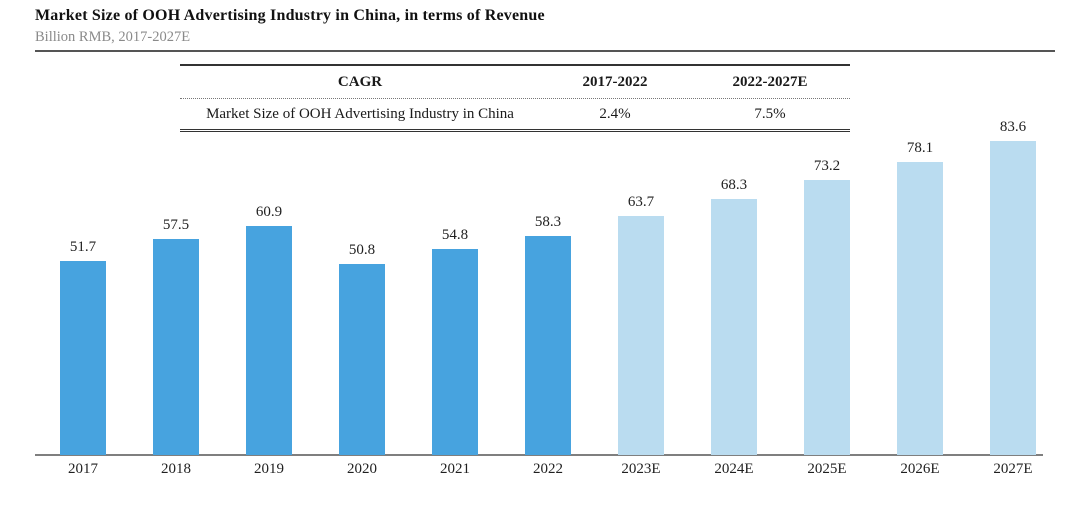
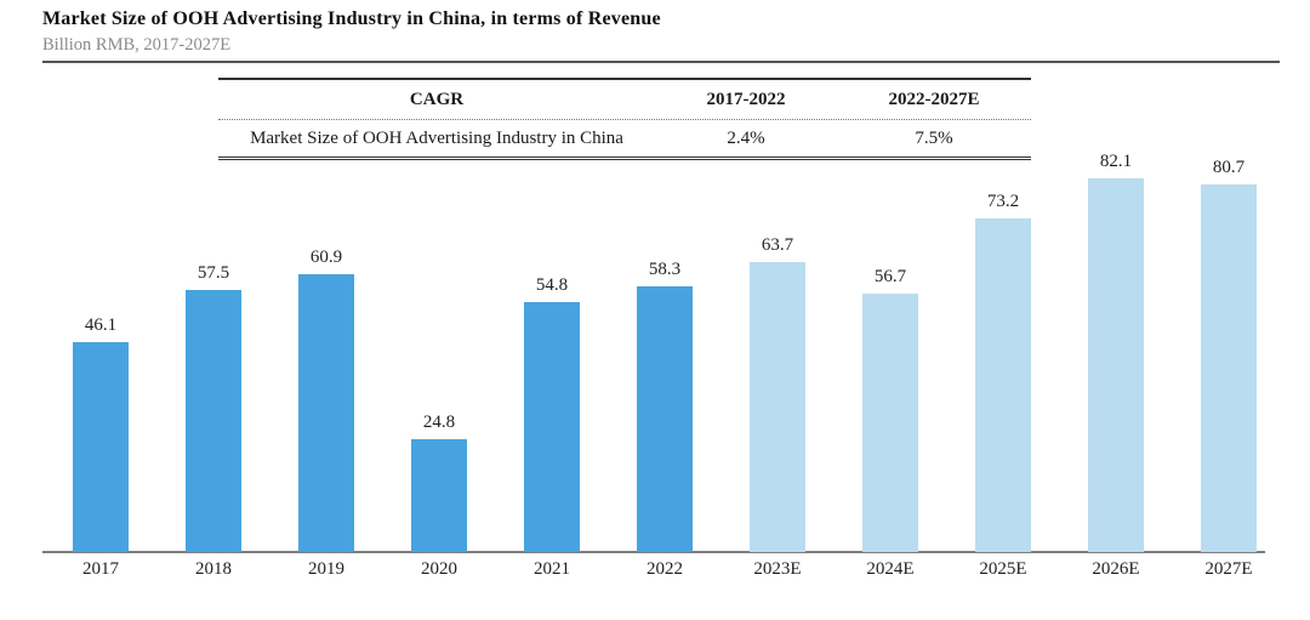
2017: 51.7 -> 46.1
2020: 50.8 -> 24.8
2024E: 68.3 -> 56.7
2026E: 78.1 -> 82.1
2027E: 83.6 -> 80.7
